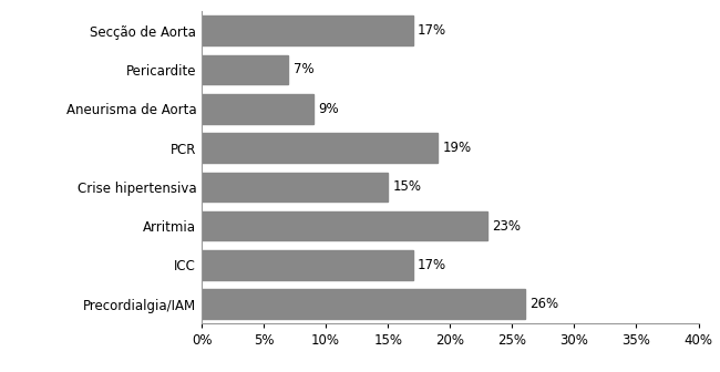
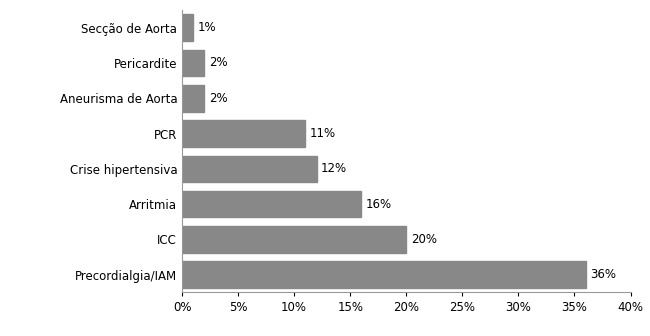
Secção de Aorta: 17% -> 1%
Pericardite: 7% -> 2%
Aneurisma de Aorta: 9% -> 2%
PCR: 19% -> 11%
Crise hipertensiva: 15% -> 12%
Arritmia: 23% -> 16%
ICC: 17% -> 20%
Precordialgia/IAM: 26% -> 36%
